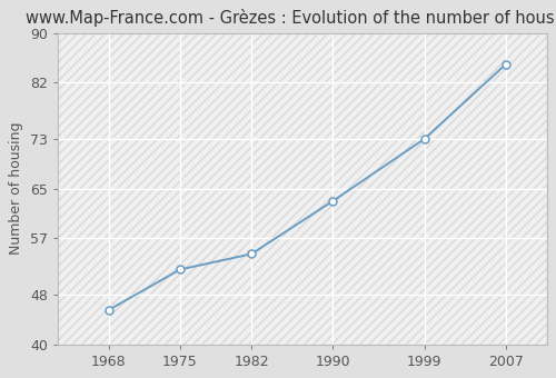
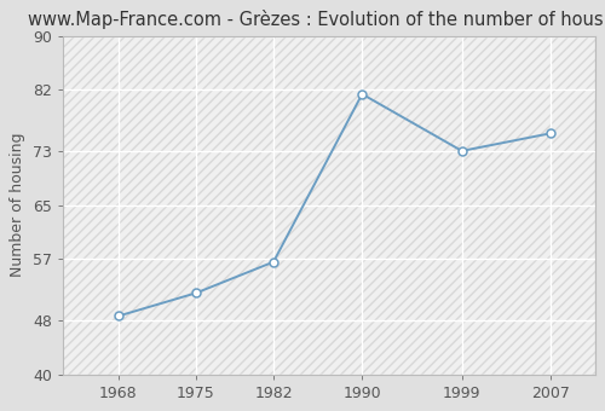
1968: 45.5 -> 48.6
1982: 54.5 -> 56.6
1990: 63.0 -> 81.4
2007: 85.0 -> 75.6
